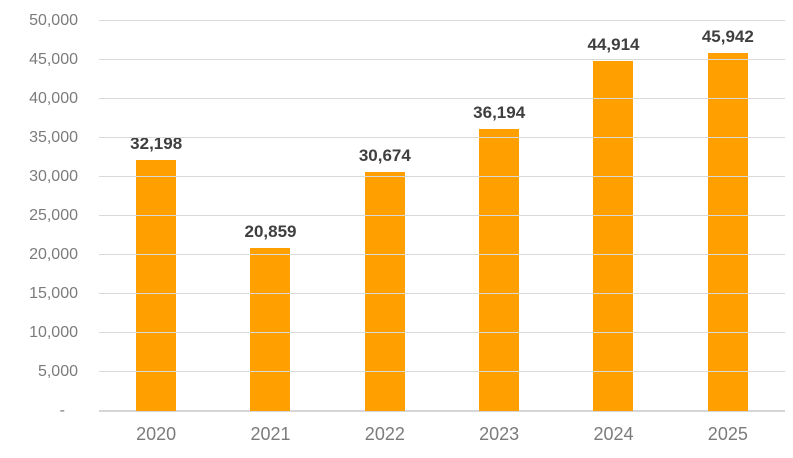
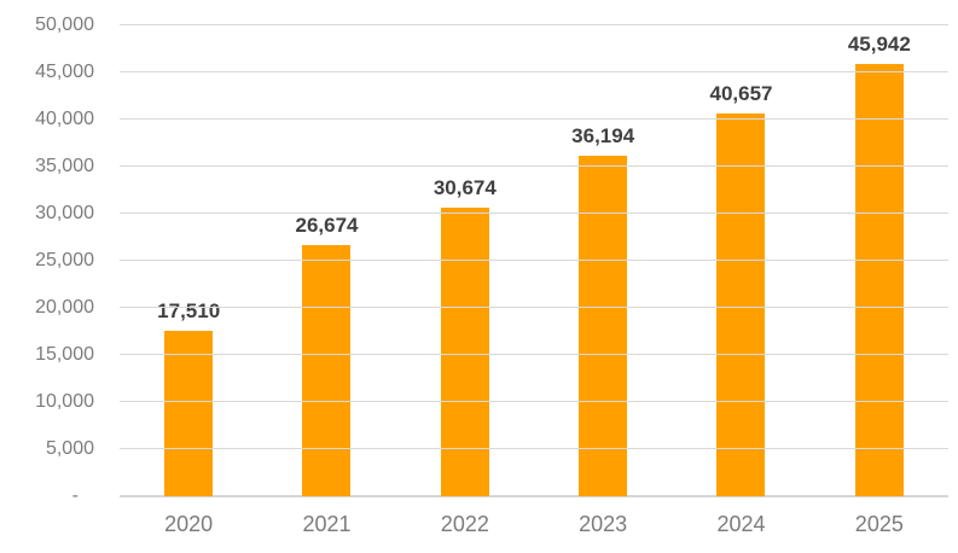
2020: 32,198 -> 17,510
2021: 20,859 -> 26,674
2024: 44,914 -> 40,657
